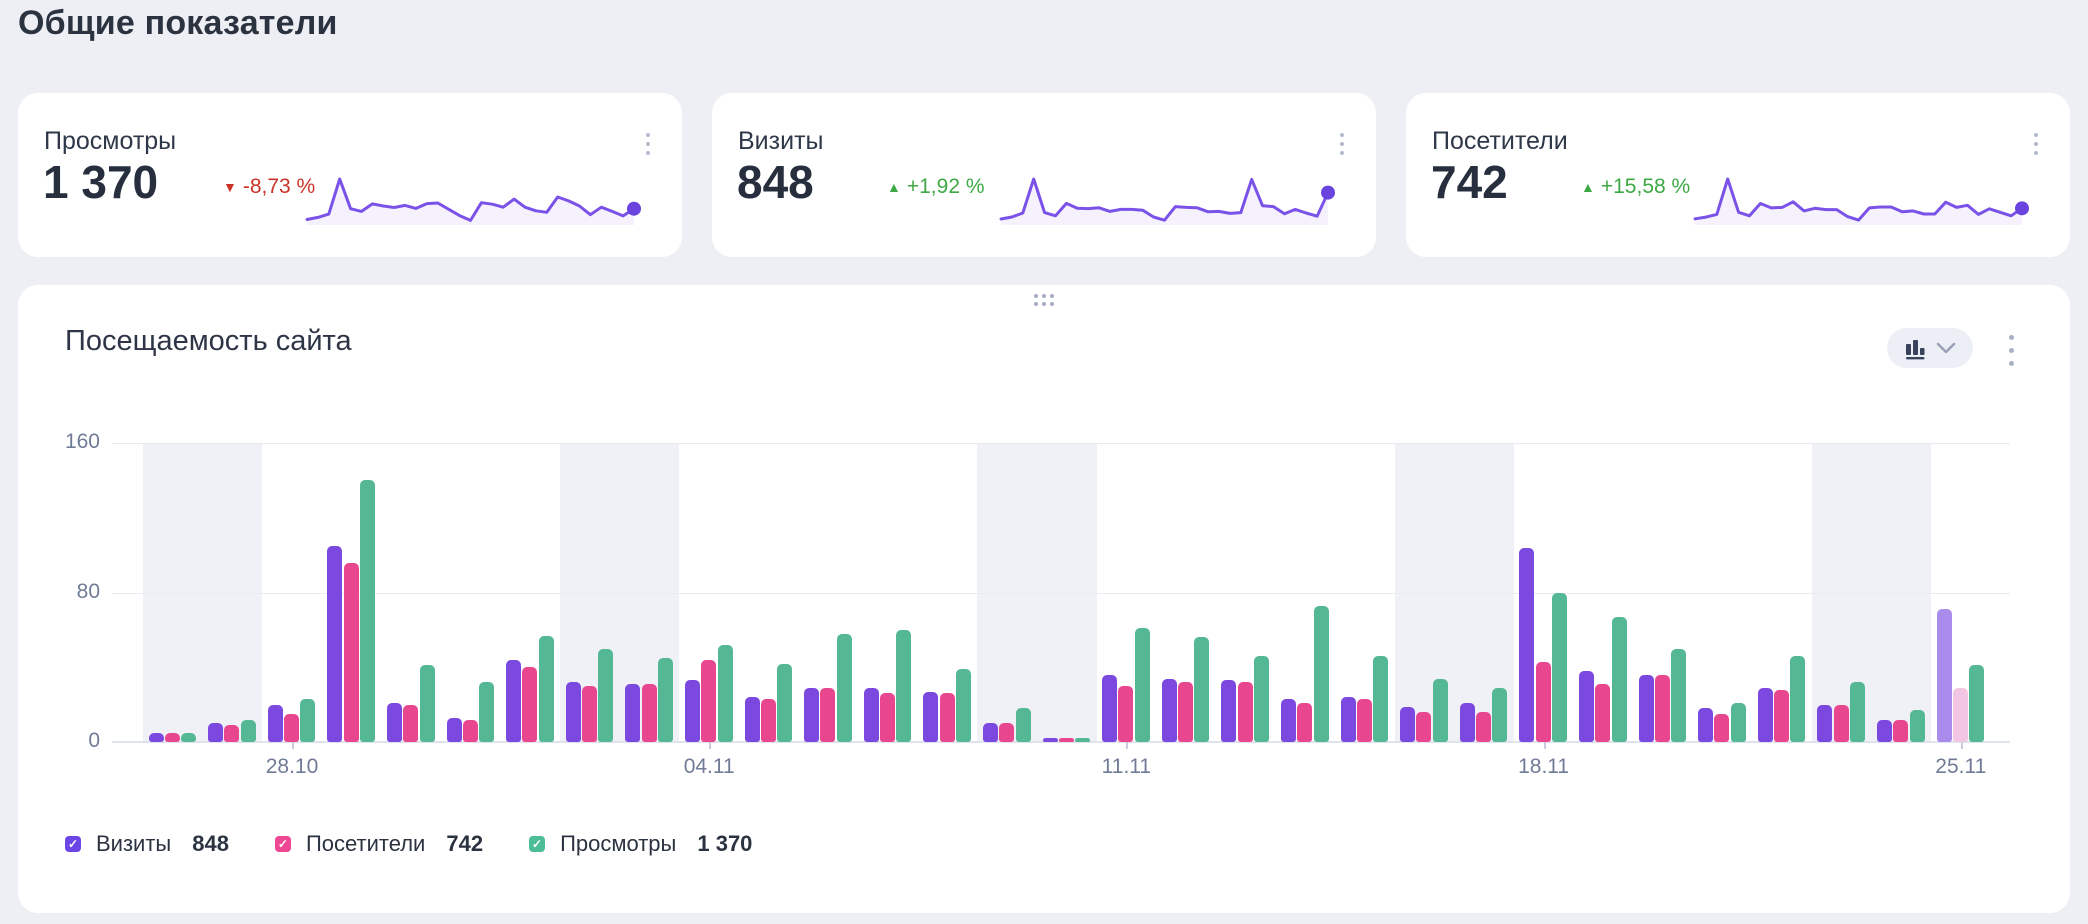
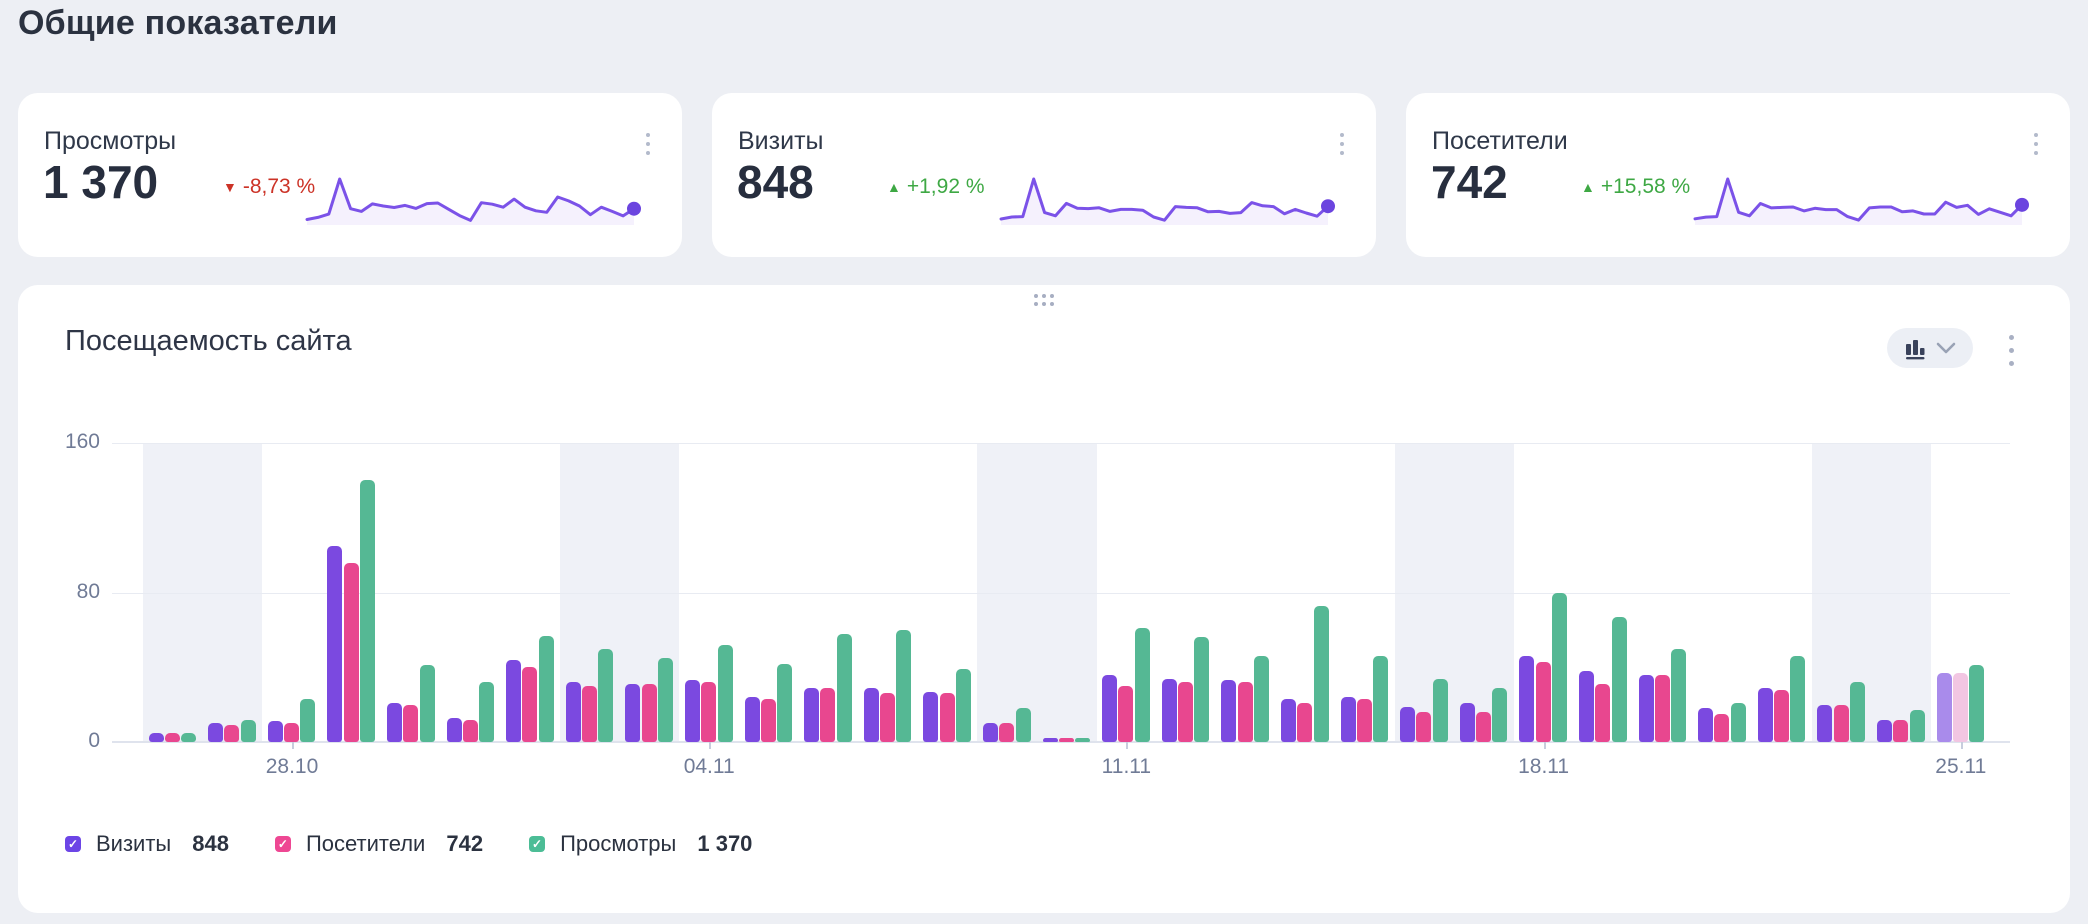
Визиты/28.10: 20 -> 11
Посетители/28.10: 15 -> 10
Посетители/04.11: 44 -> 32
Визиты/18.11: 104 -> 46
Визиты/25.11: 71 -> 37
Посетители/25.11: 29 -> 37
